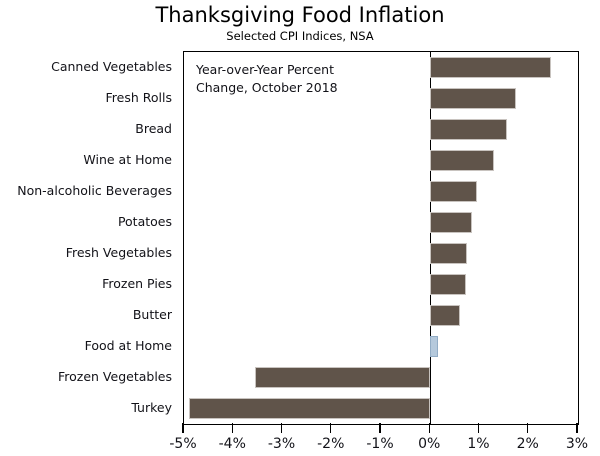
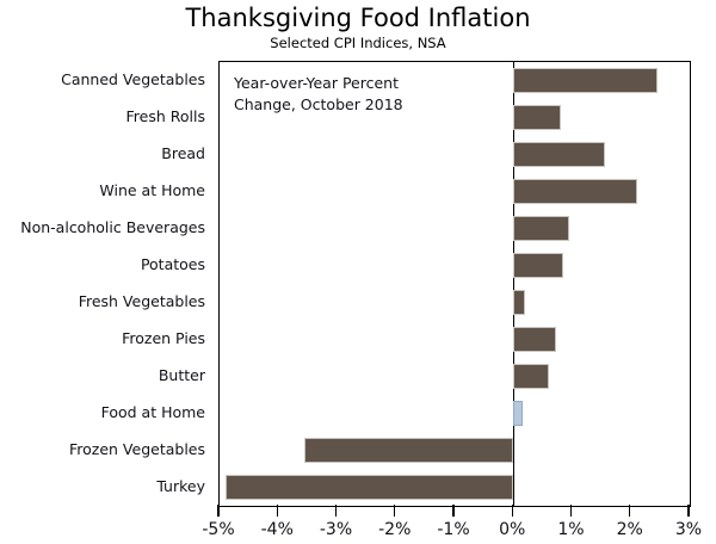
Fresh Rolls: 1.8% -> 0.8%
Wine at Home: 1.3% -> 2.1%
Fresh Vegetables: 0.8% -> 0.2%
